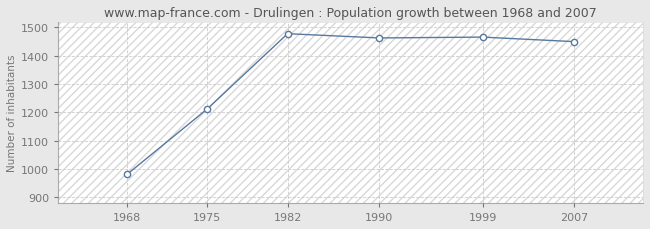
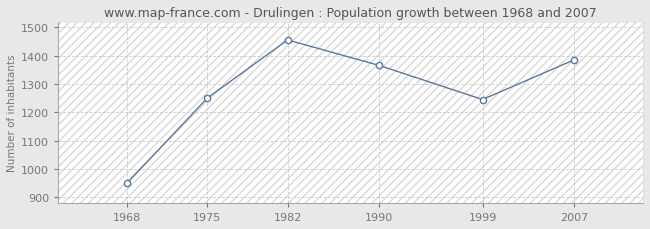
1968: 981 -> 950
1975: 1212 -> 1250
1982: 1477 -> 1455
1990: 1462 -> 1365
1999: 1465 -> 1245
2007: 1449 -> 1385
